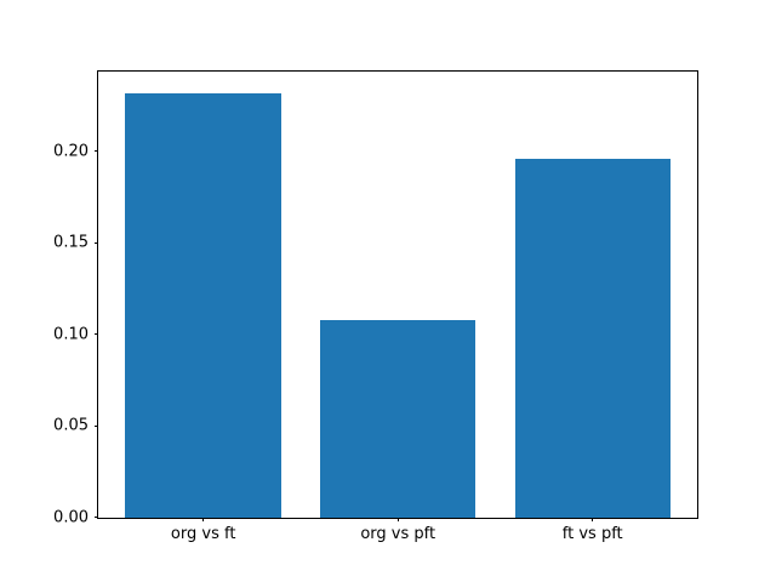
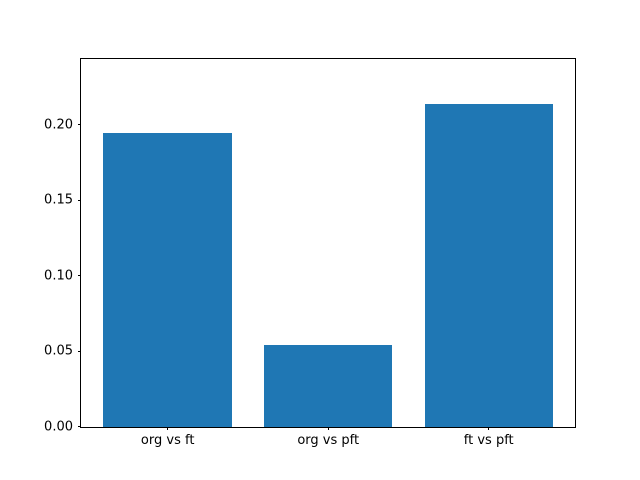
org vs ft: 0.232 -> 0.195
org vs pft: 0.108 -> 0.054
ft vs pft: 0.196 -> 0.214
